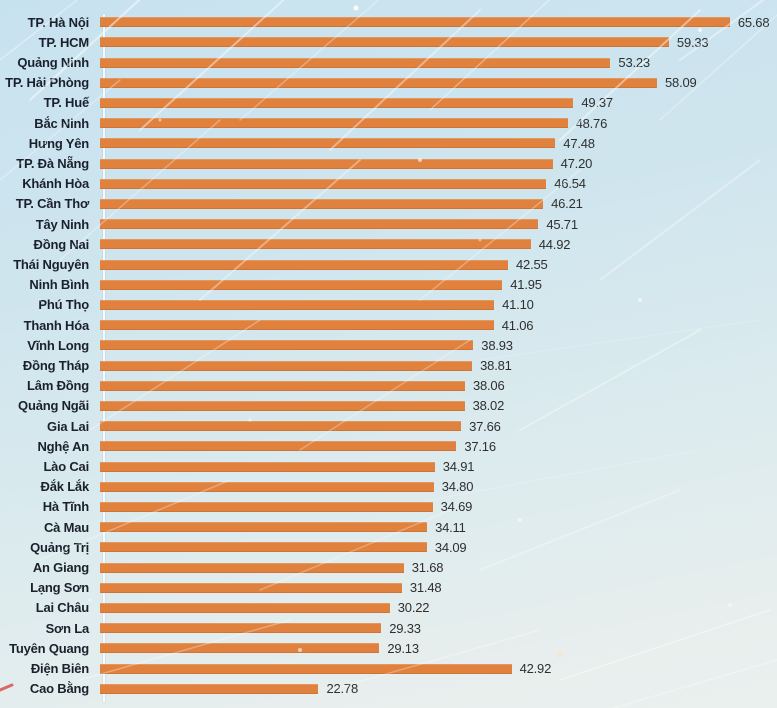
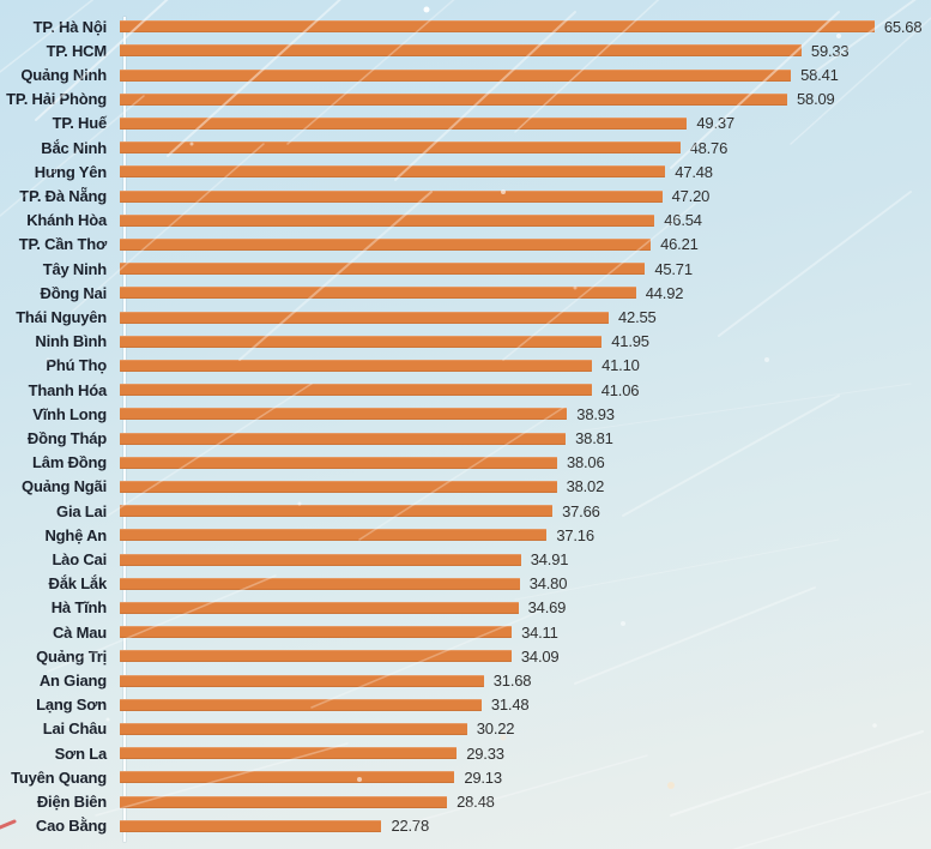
Quảng Ninh: 53.23 -> 58.41
Điện Biên: 42.92 -> 28.48
